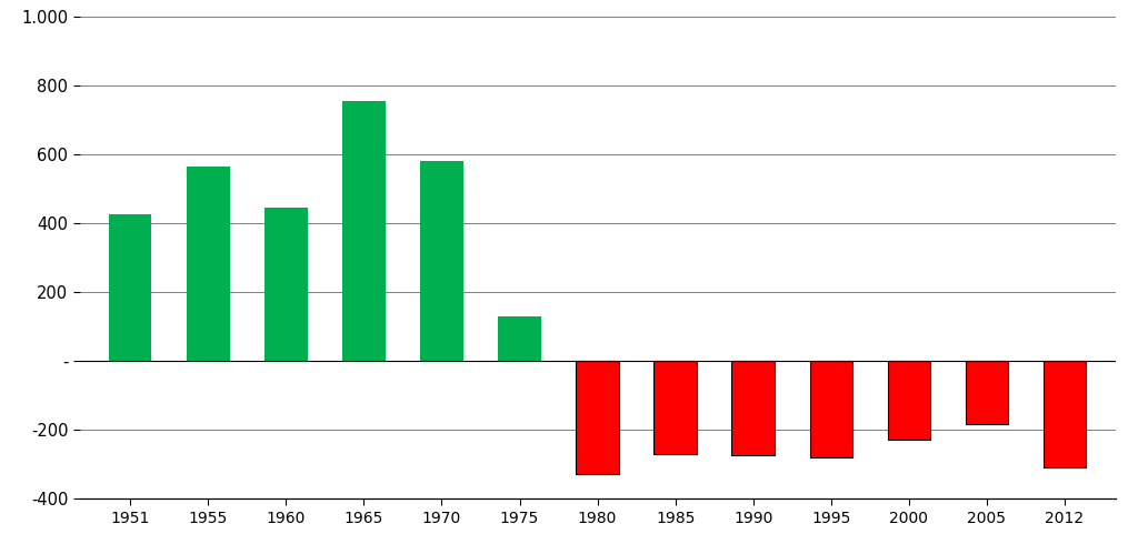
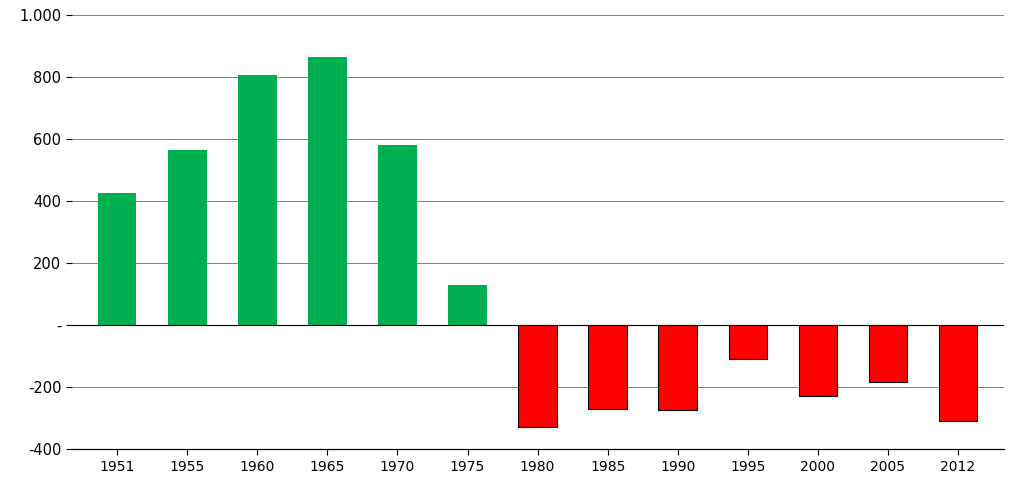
1960: 445 -> 805
1965: 755 -> 865
1995: -280 -> -110
